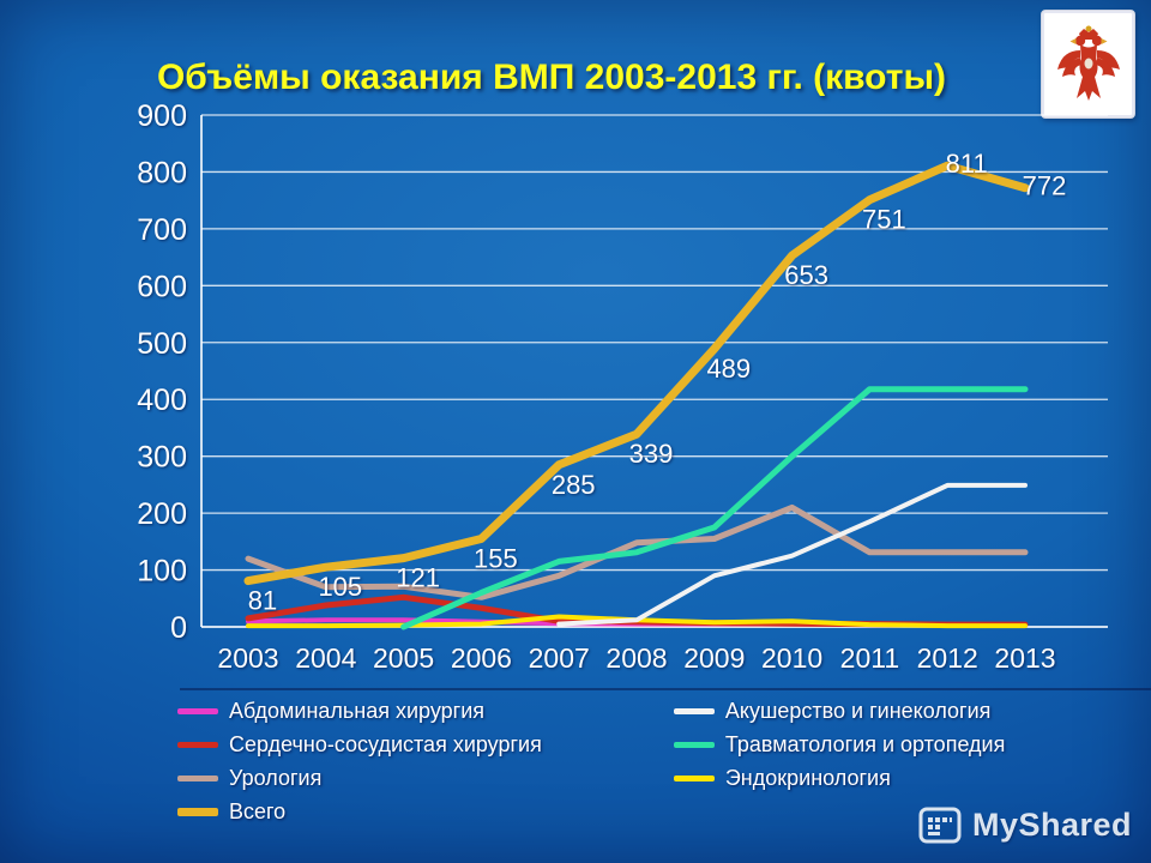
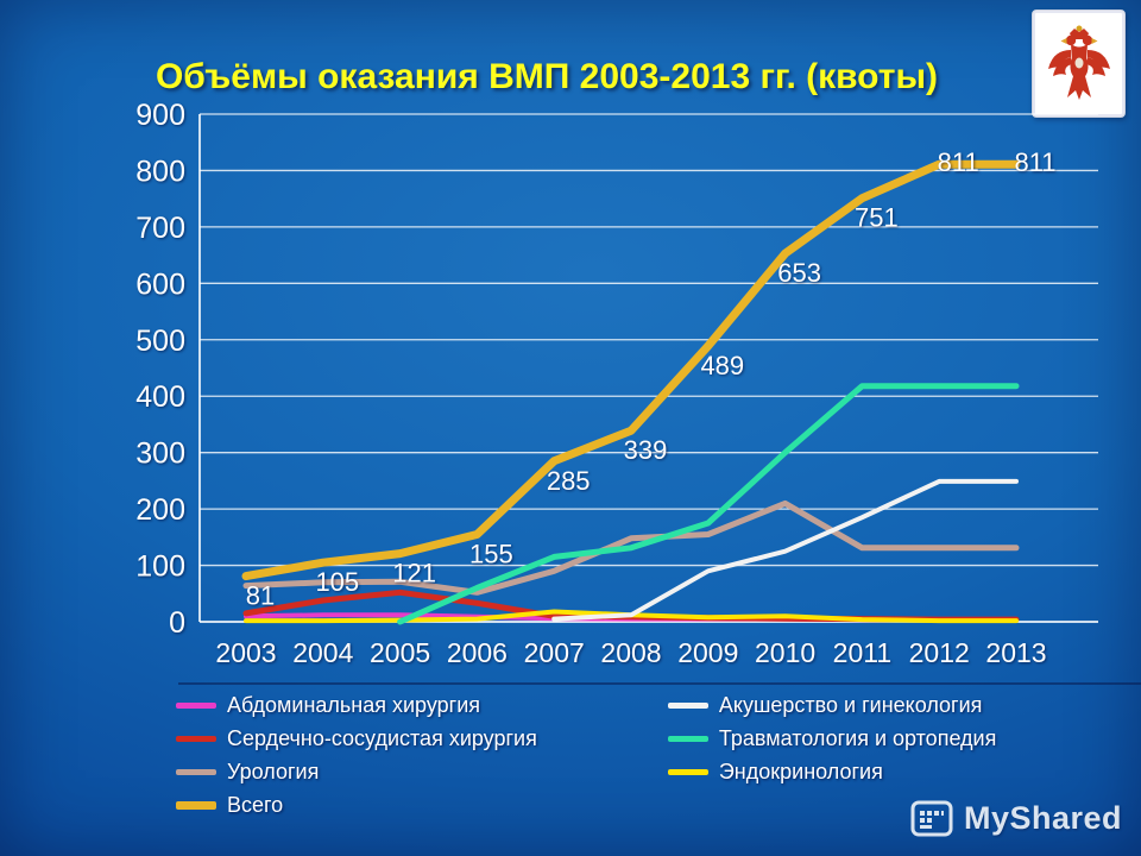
Урология/2003: 120 -> 60
Всего/2013: 772 -> 811
